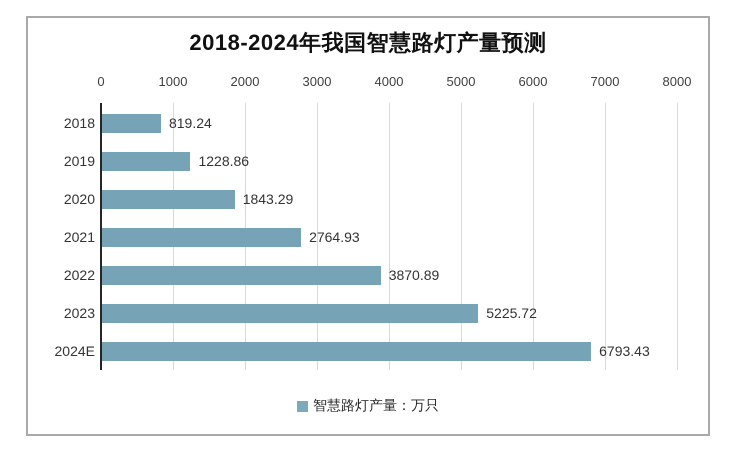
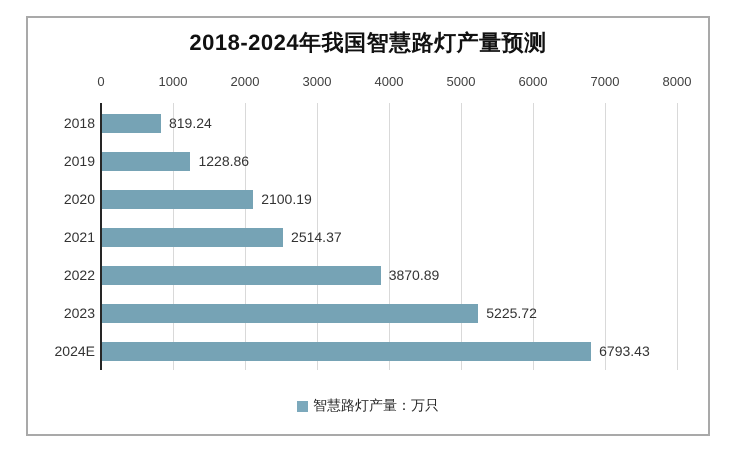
2020: 1843.29 -> 2100.19
2021: 2764.93 -> 2514.37
